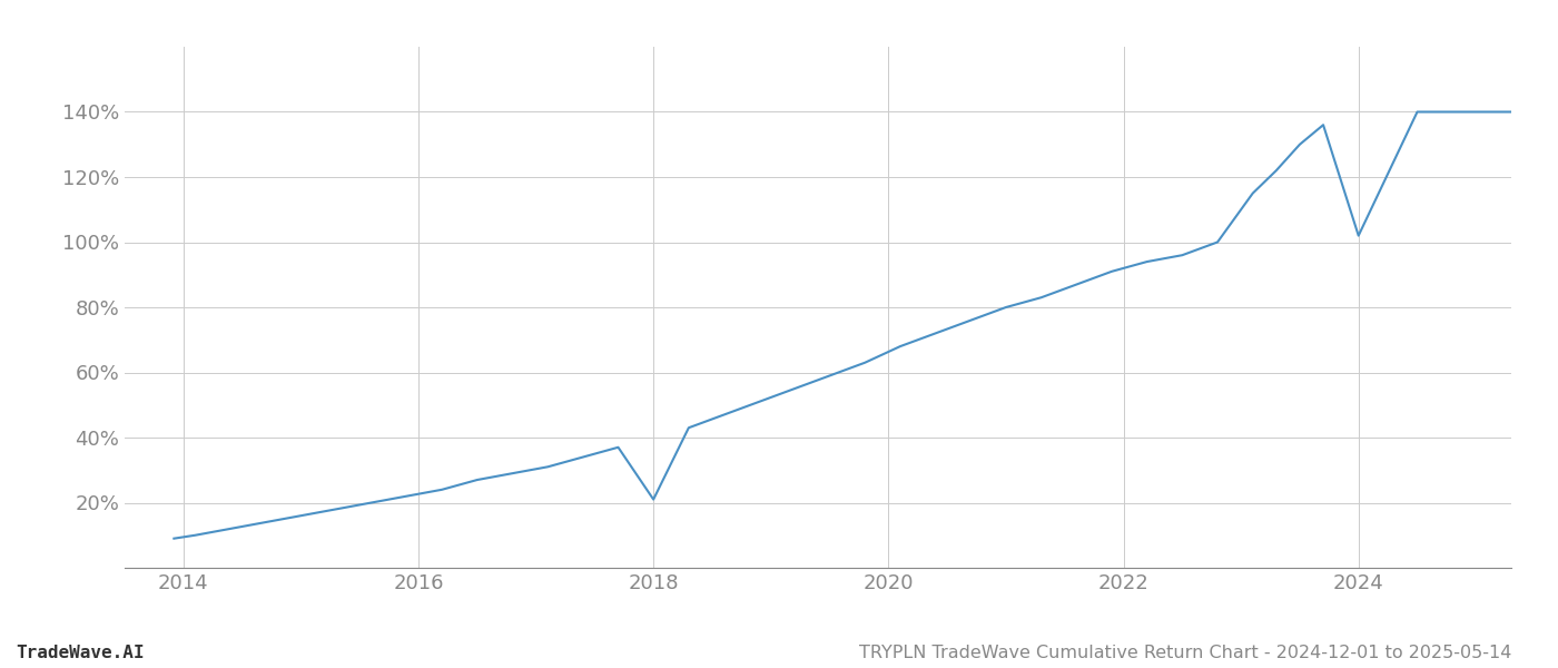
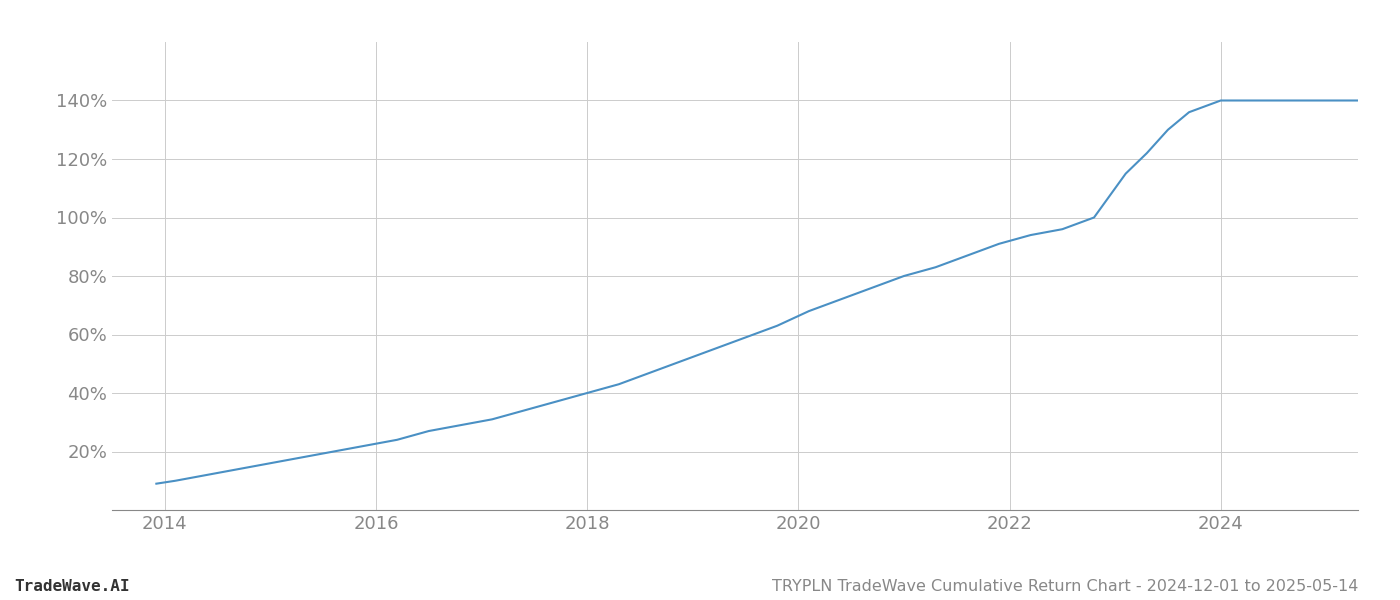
2018: 21% -> 40%
2024: 102% -> 140%
